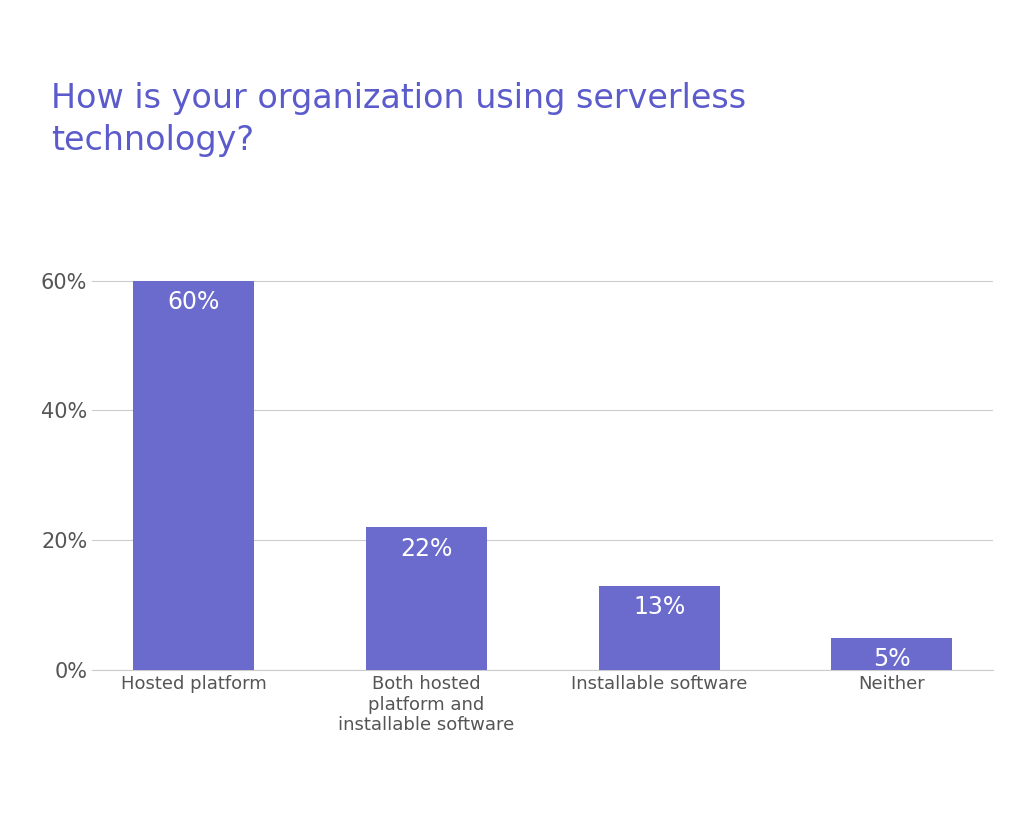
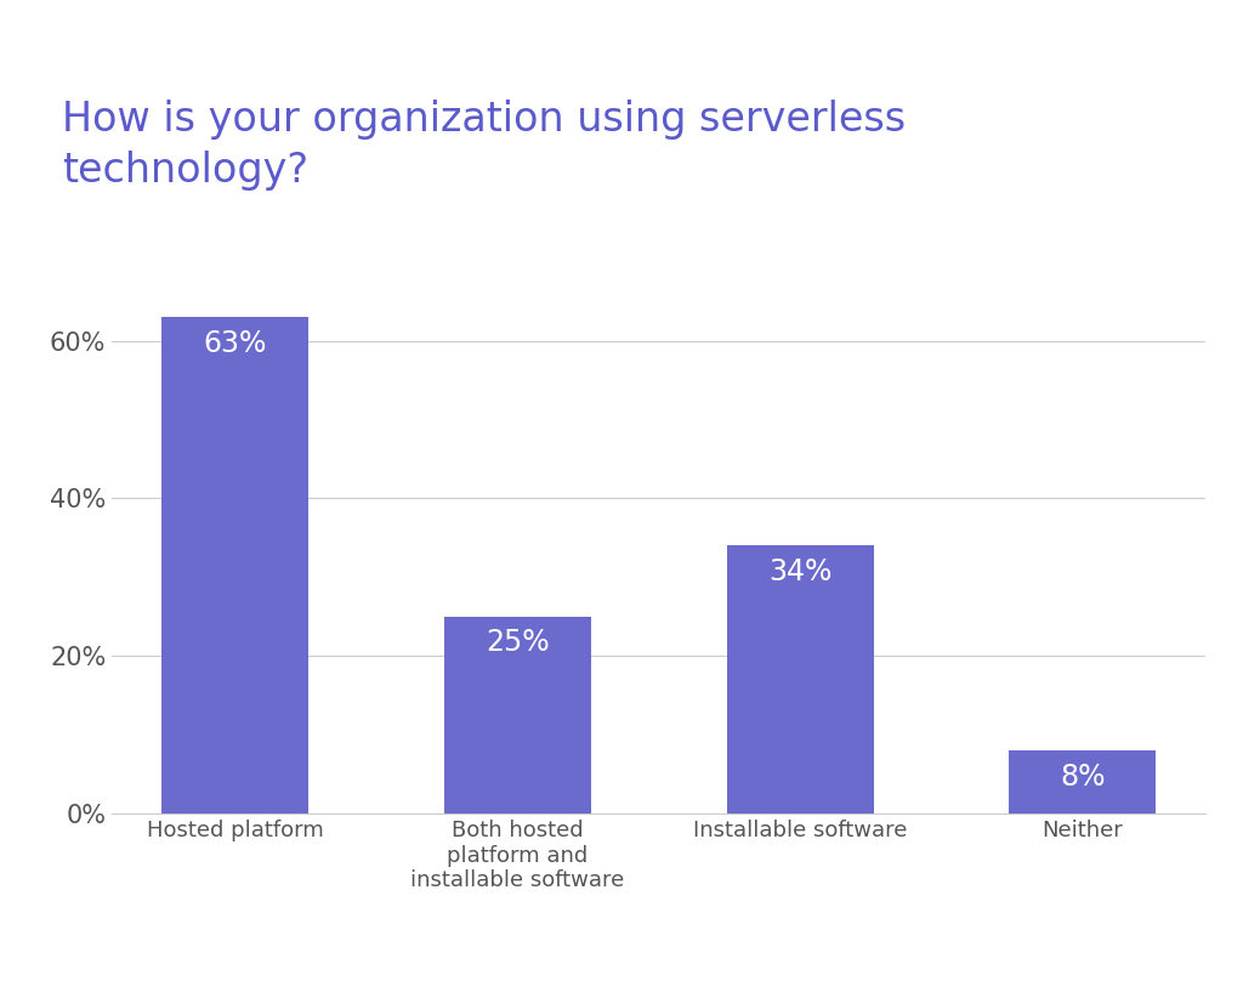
Hosted platform: 60% -> 63%
Both hosted platform and installable software: 22% -> 25%
Installable software: 13% -> 34%
Neither: 5% -> 8%
